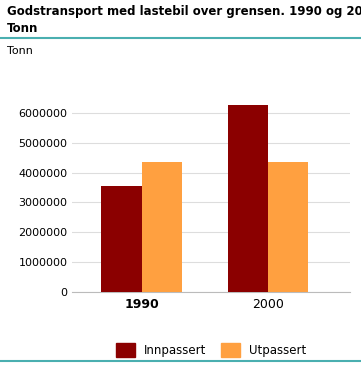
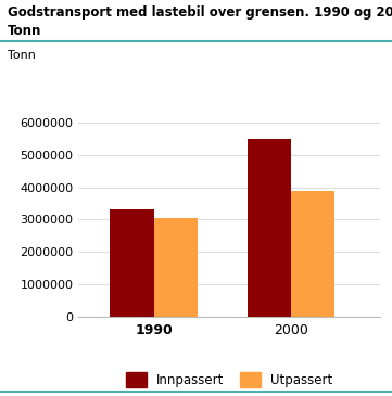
Innpassert/1990: 3550000 -> 3300000
Utpassert/1990: 4350000 -> 3050000
Innpassert/2000: 6250000 -> 5480000
Utpassert/2000: 4350000 -> 3900000
